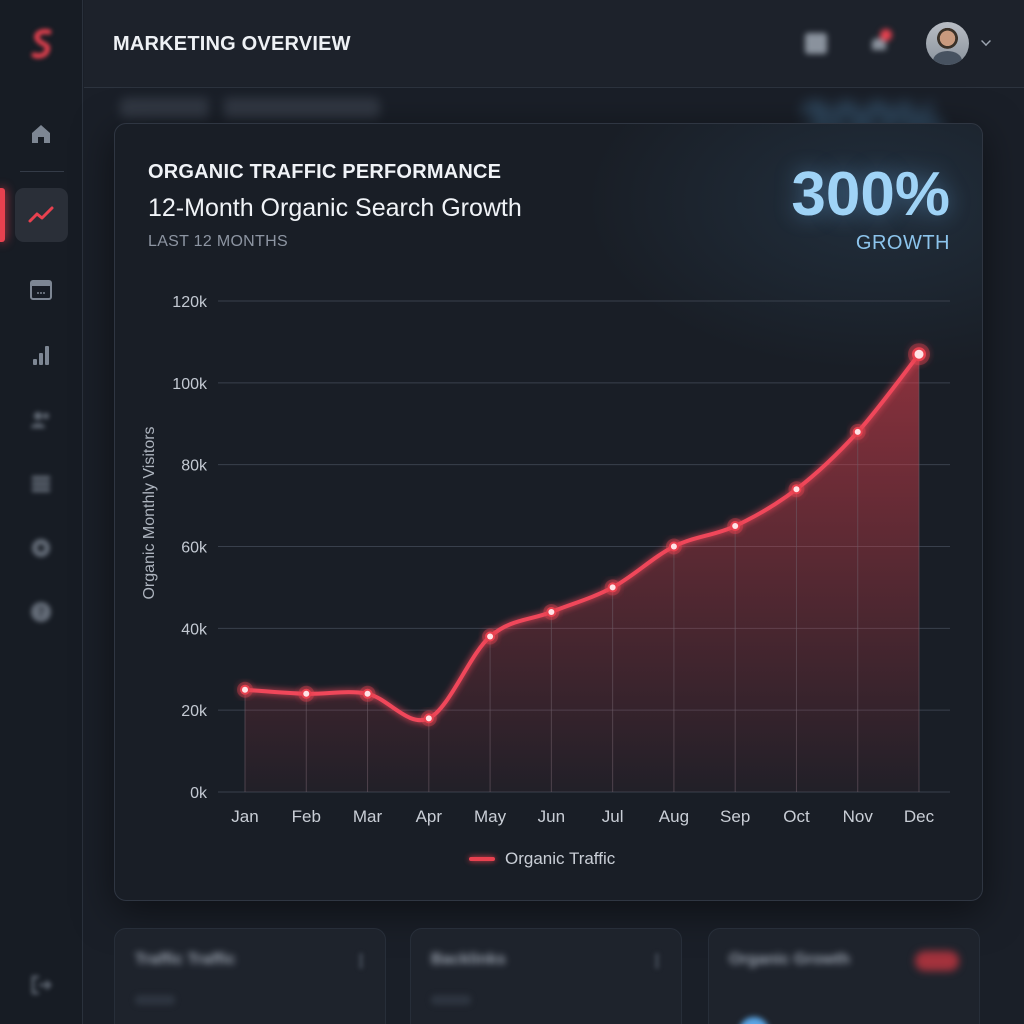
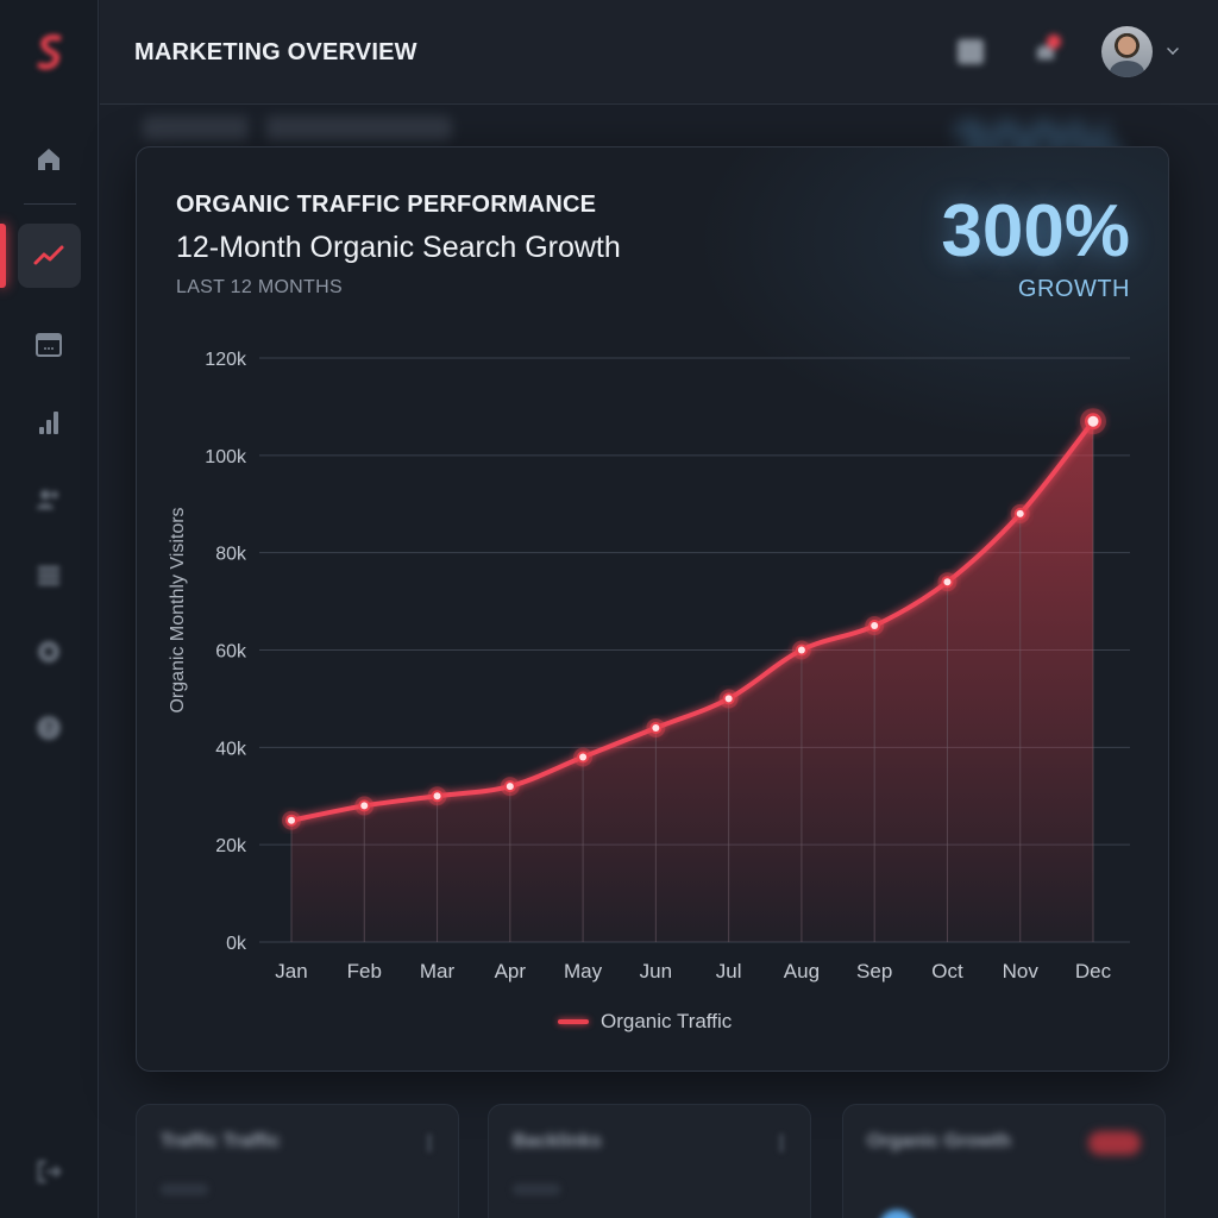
Feb: 24k -> 28k
Mar: 24k -> 30k
Apr: 18k -> 32k
